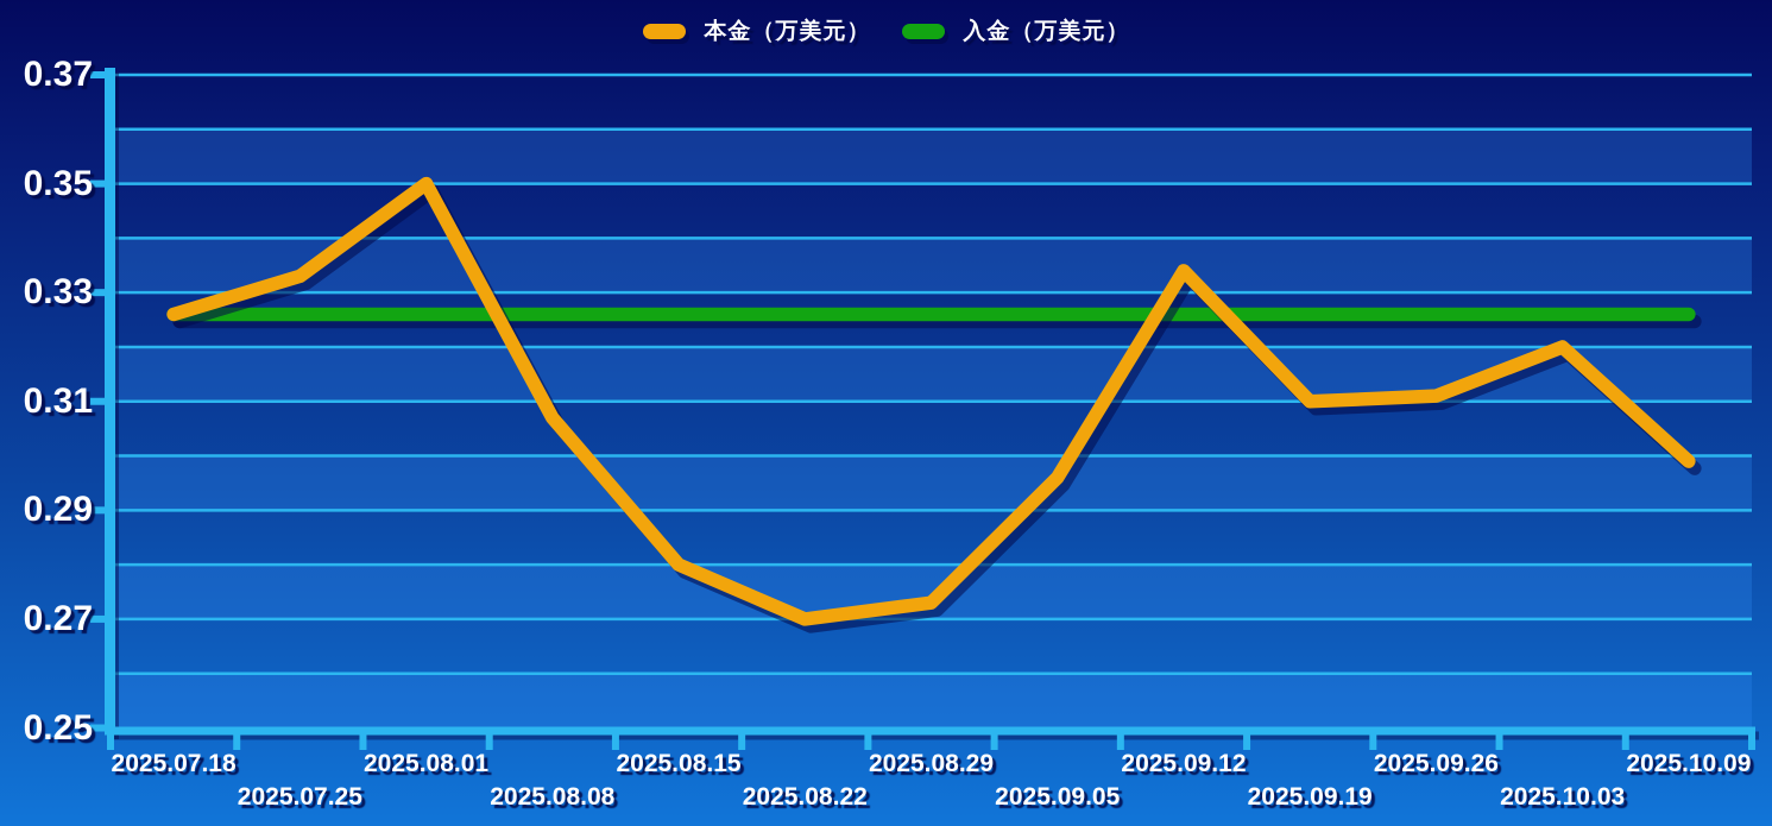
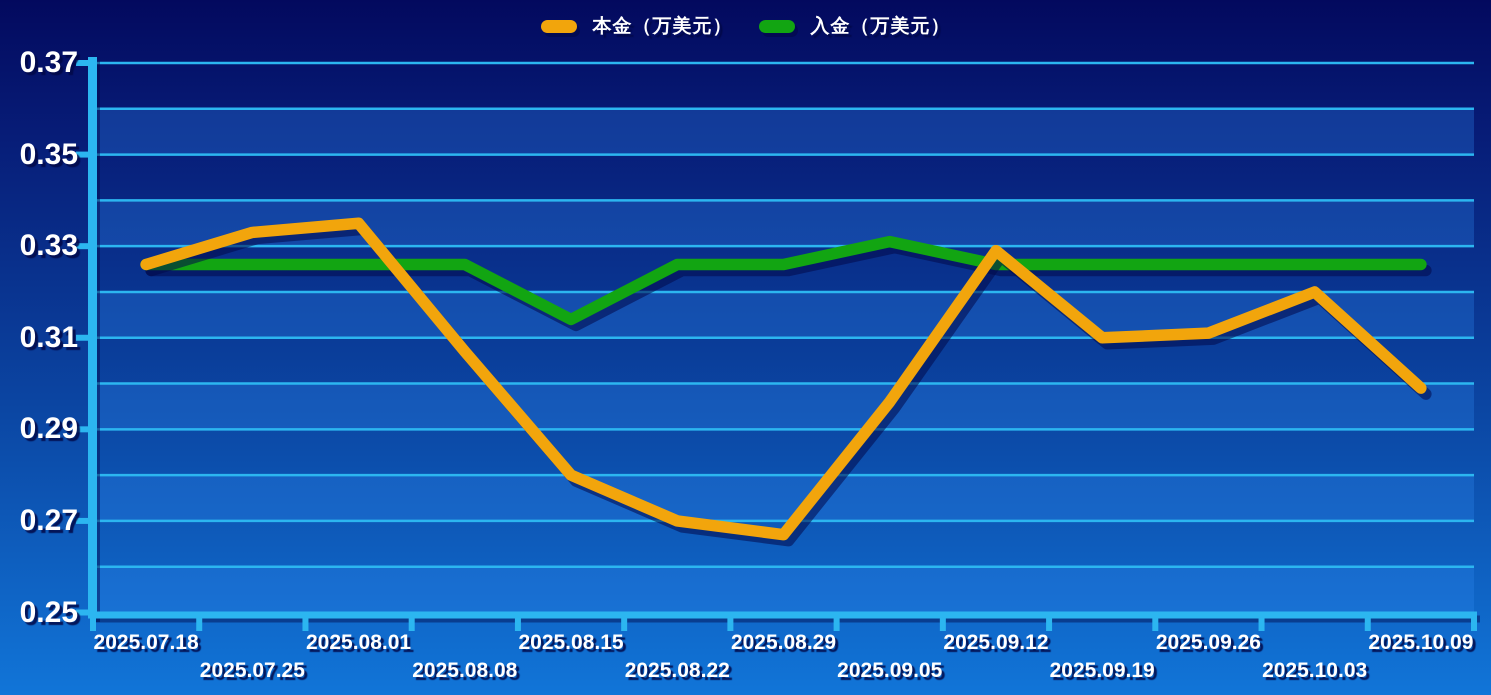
本金（万美元）/2025.08.01: 0.350 -> 0.335
入金（万美元）/2025.08.15: 0.326 -> 0.314
本金（万美元）/2025.08.29: 0.273 -> 0.267
入金（万美元）/2025.09.05: 0.326 -> 0.331
本金（万美元）/2025.09.12: 0.334 -> 0.329
